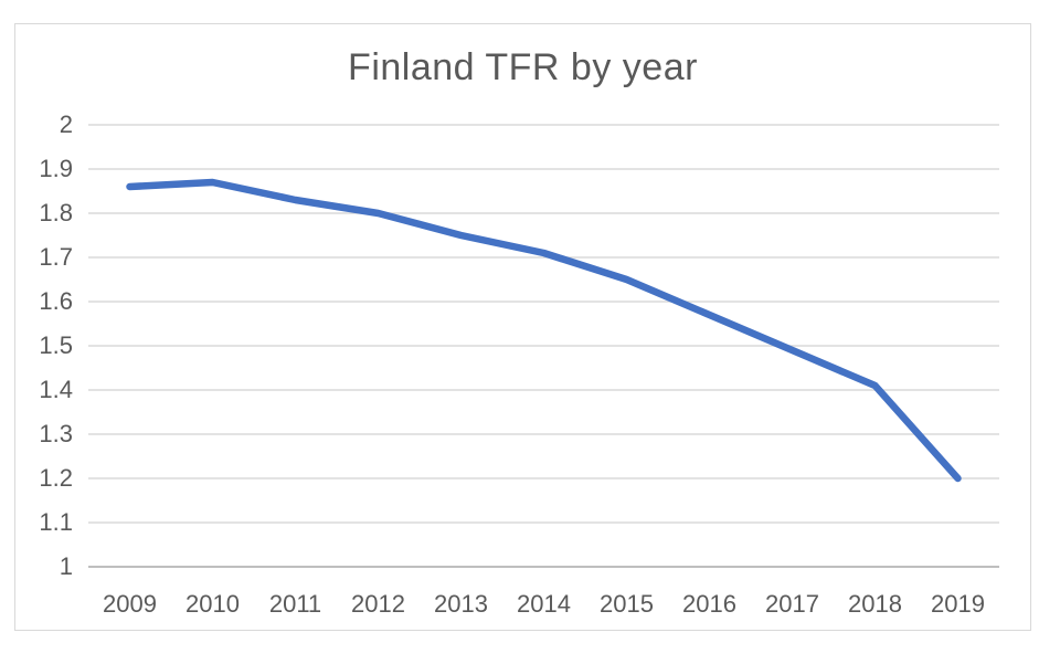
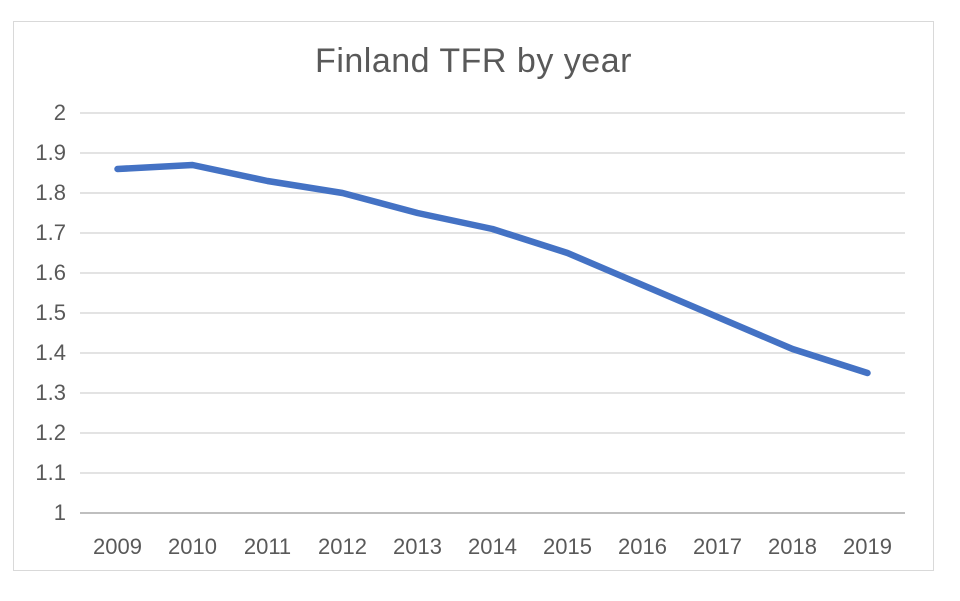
2019: 1.20 -> 1.35
